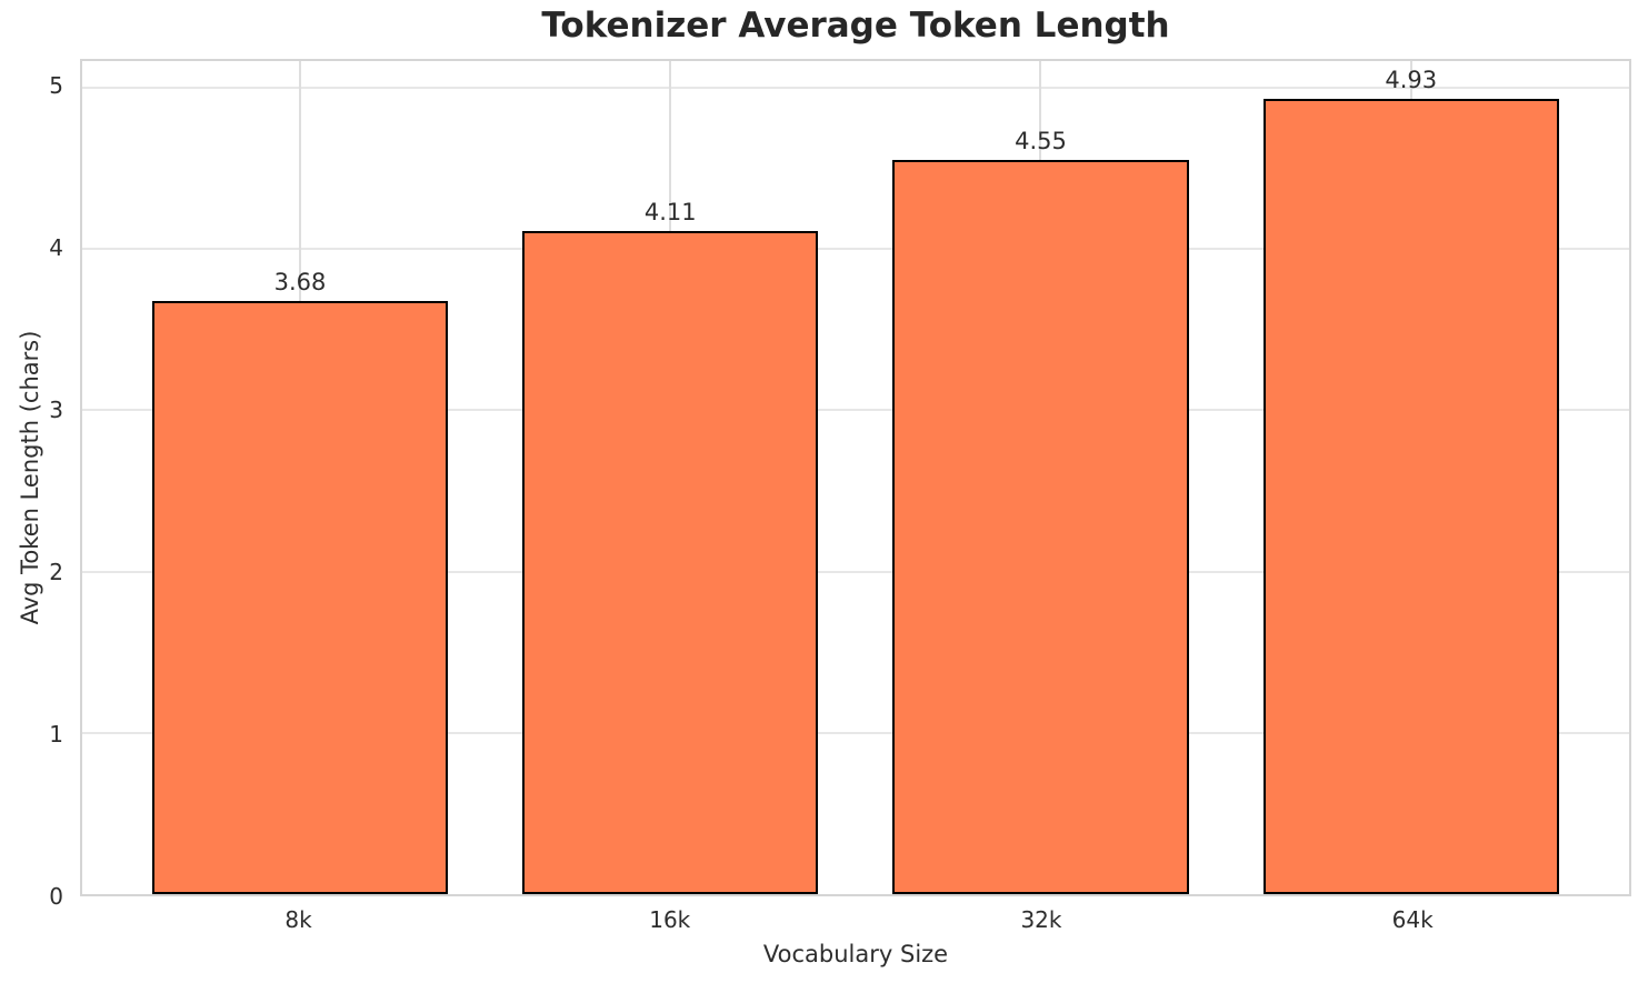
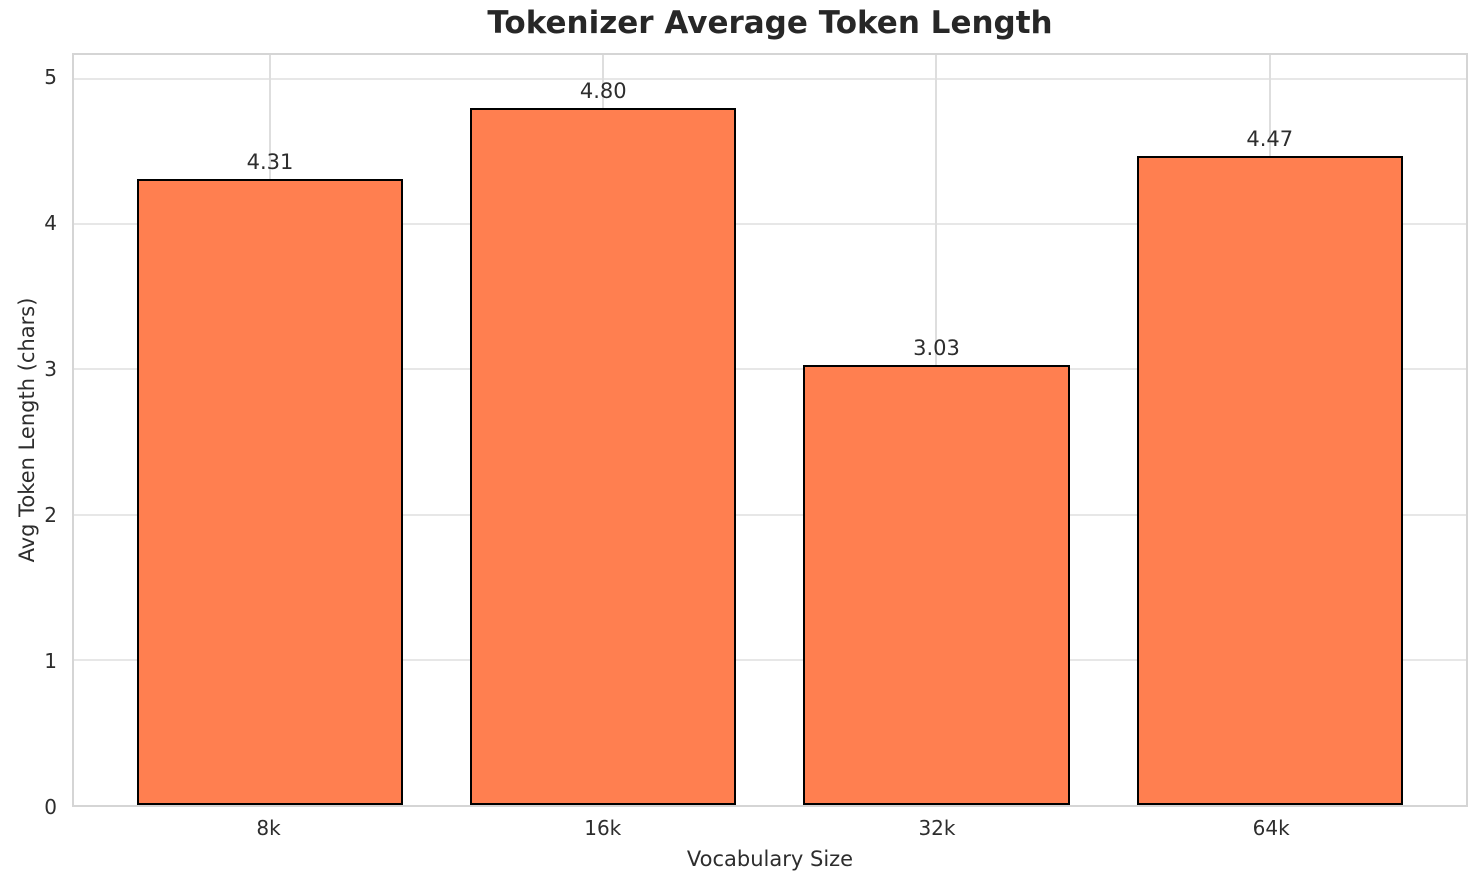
8k: 3.68 -> 4.31
16k: 4.11 -> 4.80
32k: 4.55 -> 3.03
64k: 4.93 -> 4.47
